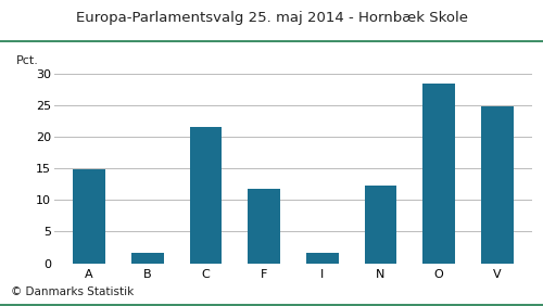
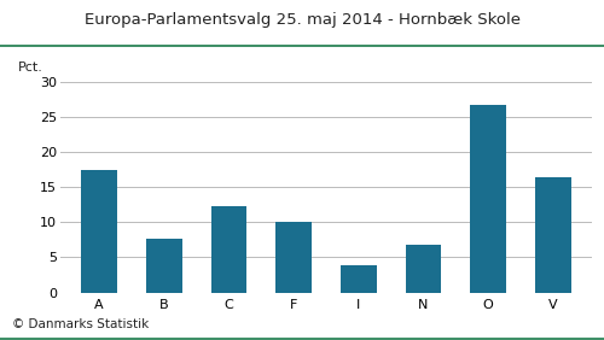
A: 14.8 -> 17.5
B: 1.6 -> 7.6
C: 21.6 -> 12.3
F: 11.8 -> 10.0
I: 1.6 -> 3.8
N: 12.2 -> 6.8
O: 28.4 -> 26.7
V: 24.8 -> 16.4
